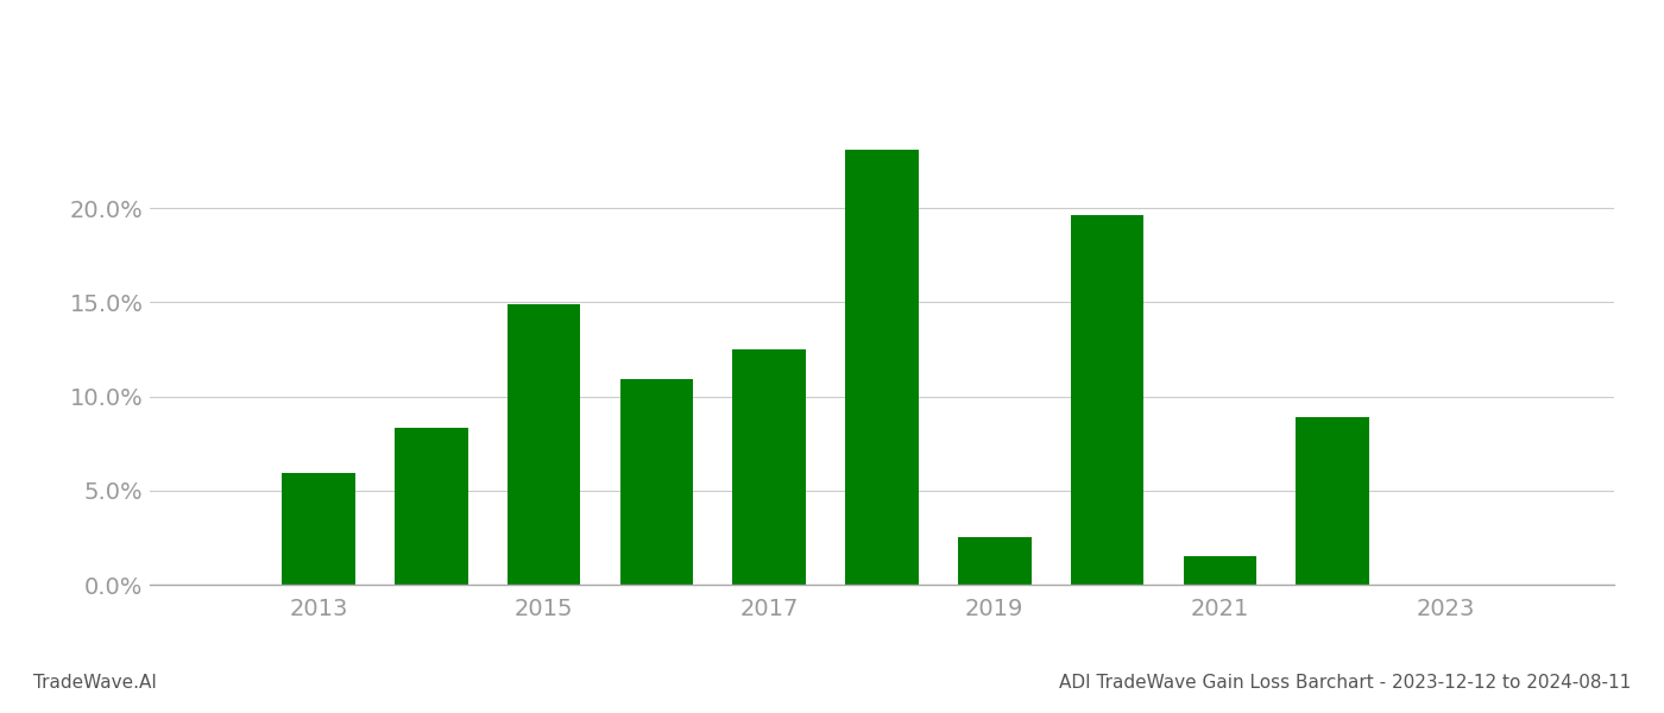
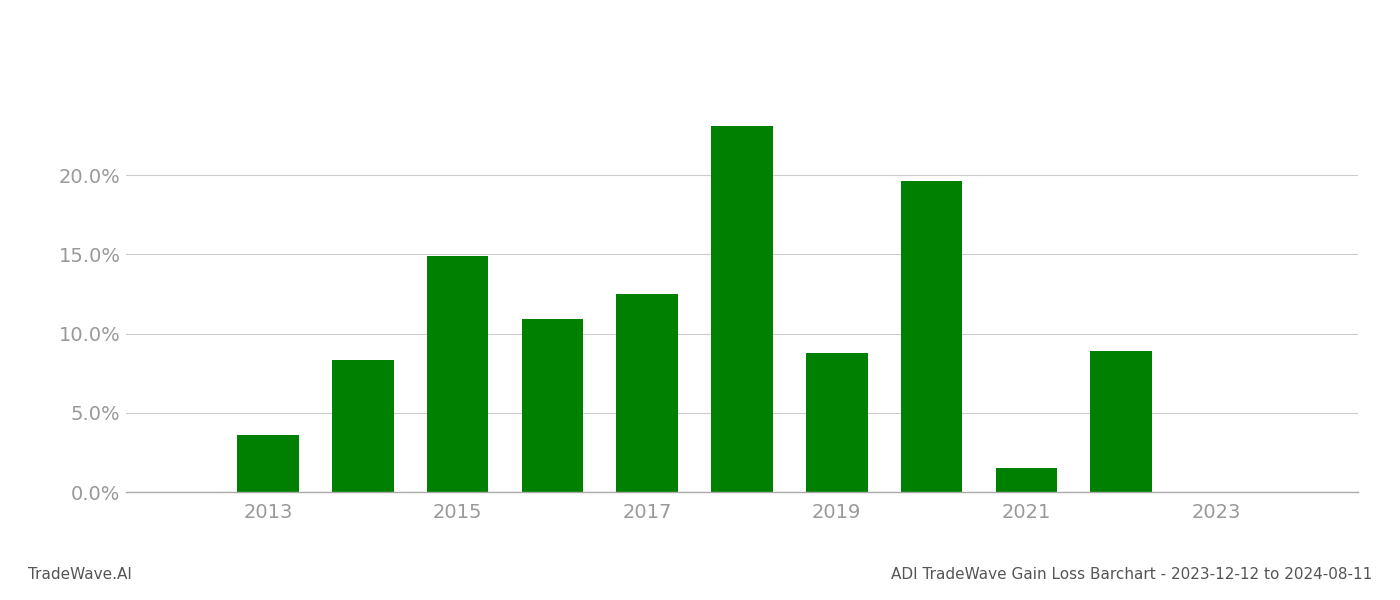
2013: 5.9% -> 3.6%
2019: 2.5% -> 8.8%
